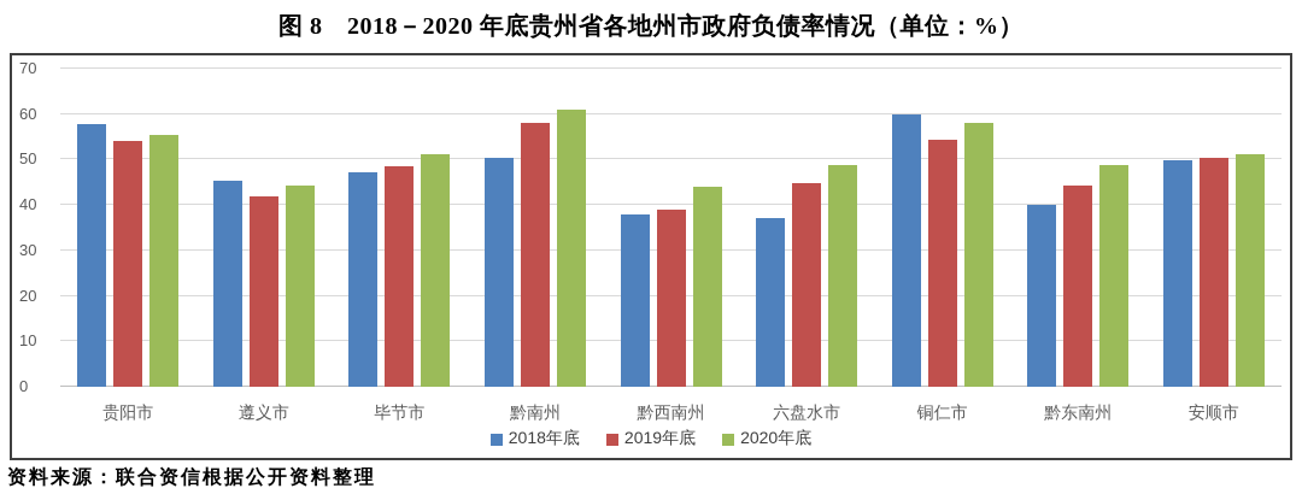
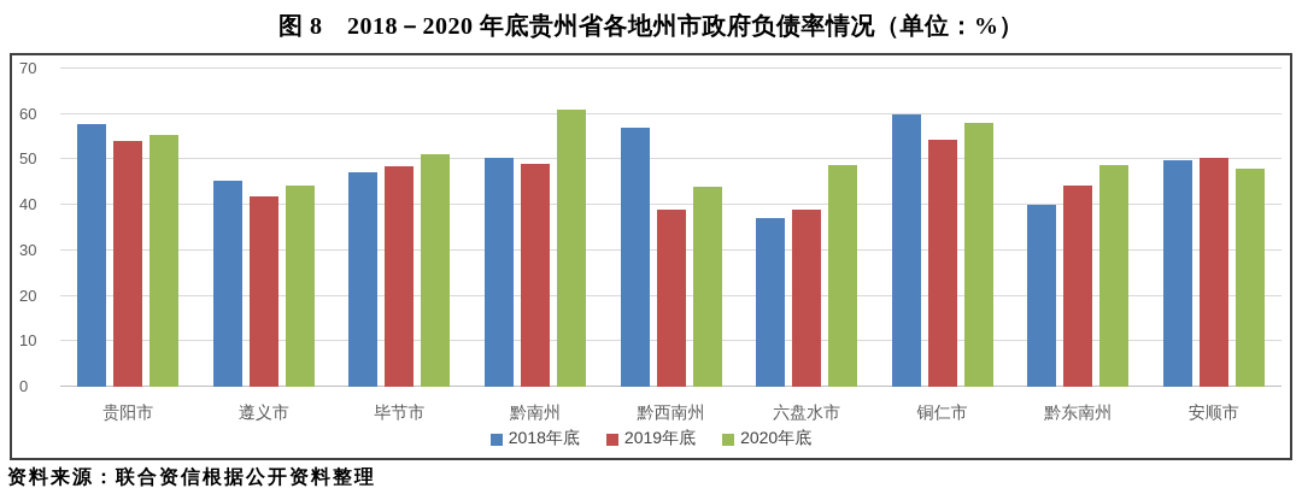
2019年底/黔南州: 58 -> 49
2018年底/黔西南州: 38 -> 57
2019年底/六盘水市: 45 -> 39
2020年底/安顺市: 51 -> 48
